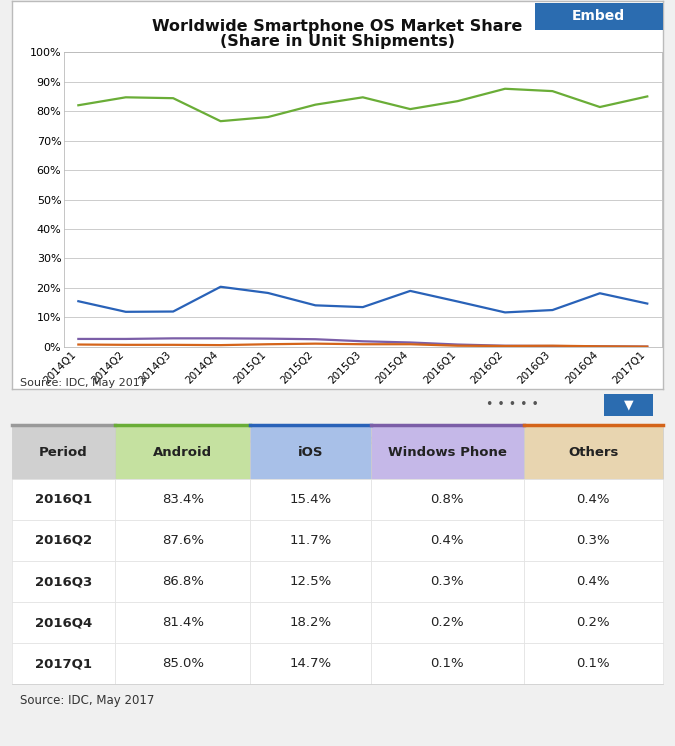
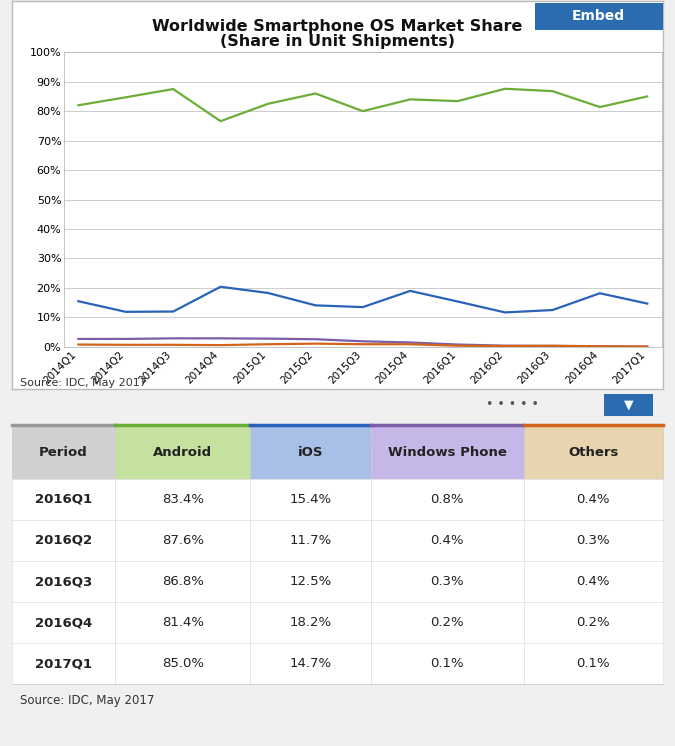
Android/2014Q3: 84.4% -> 87.5%
Android/2015Q1: 78.0% -> 82.5%
Android/2015Q2: 82.2% -> 86.0%
Android/2015Q3: 84.7% -> 80.0%
Android/2015Q4: 80.7% -> 84.0%
